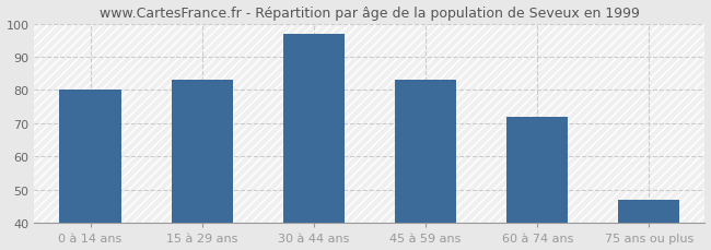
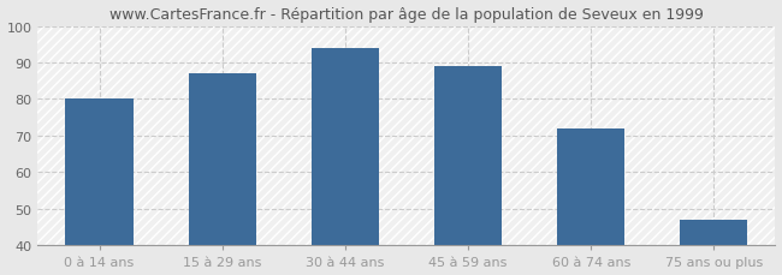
15 à 29 ans: 83 -> 87
30 à 44 ans: 97 -> 94
45 à 59 ans: 83 -> 89
